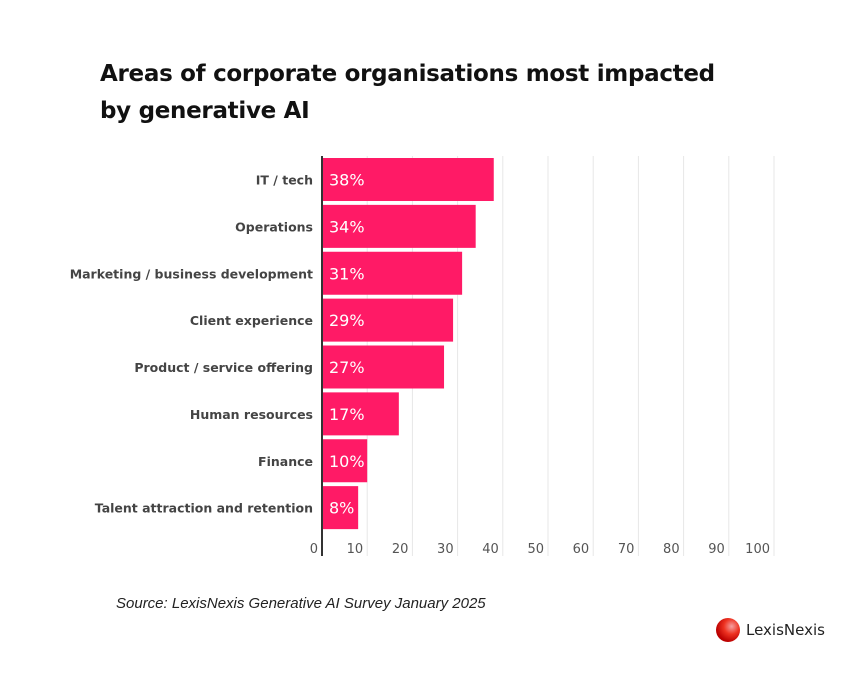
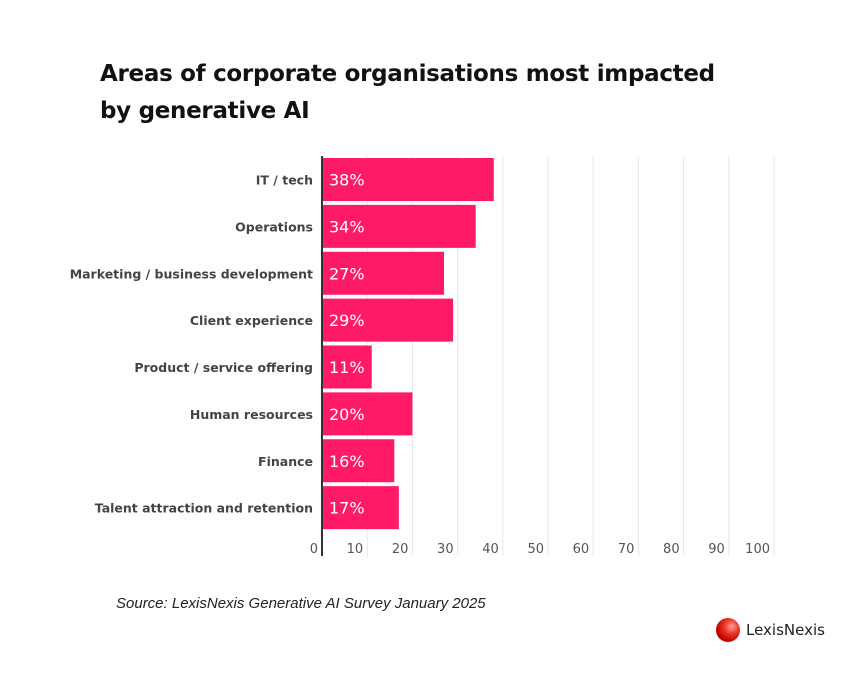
Marketing / business development: 31% -> 27%
Product / service offering: 27% -> 11%
Human resources: 17% -> 20%
Finance: 10% -> 16%
Talent attraction and retention: 8% -> 17%
